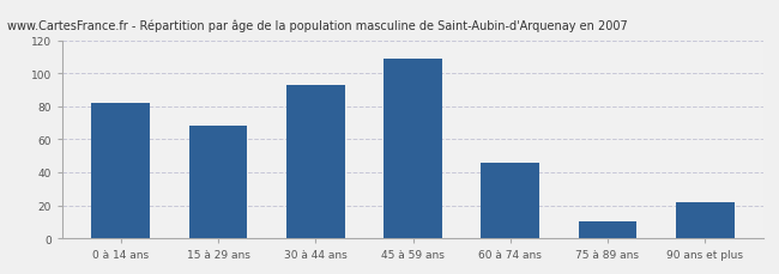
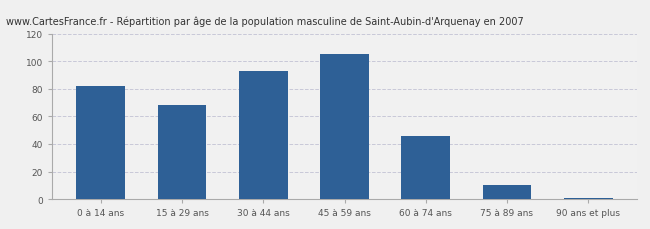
45 à 59 ans: 109 -> 105
90 ans et plus: 22 -> 1
